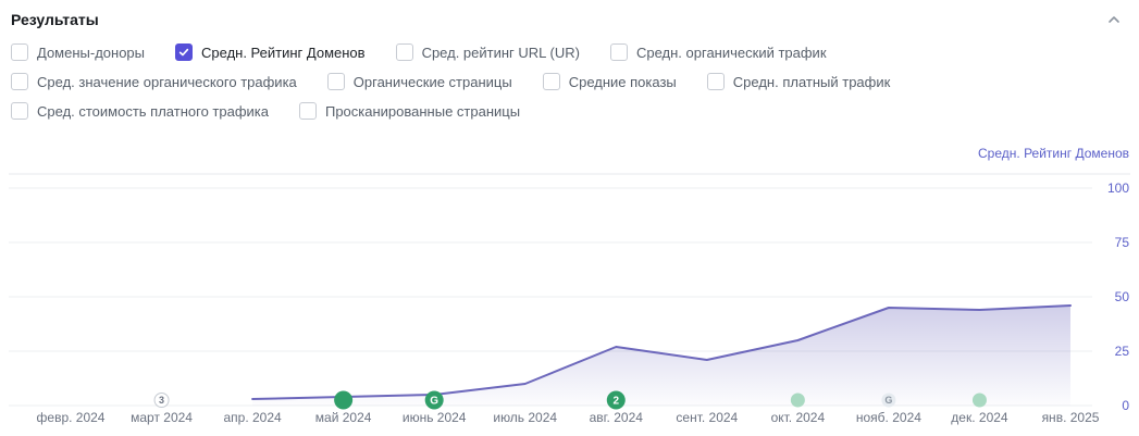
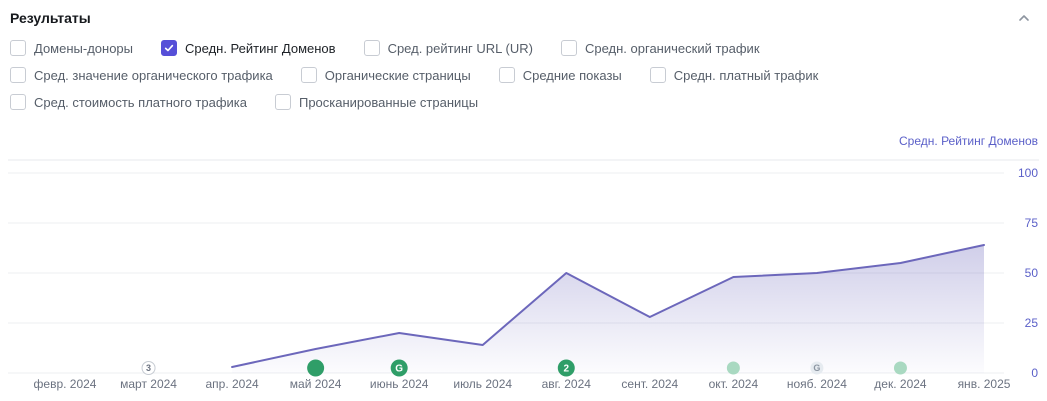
май 2024: 4 -> 12
июнь 2024: 5 -> 20
июль 2024: 10 -> 14
авг. 2024: 27 -> 50
сент. 2024: 21 -> 28
окт. 2024: 30 -> 48
нояб. 2024: 45 -> 50
дек. 2024: 44 -> 55
янв. 2025: 46 -> 64
